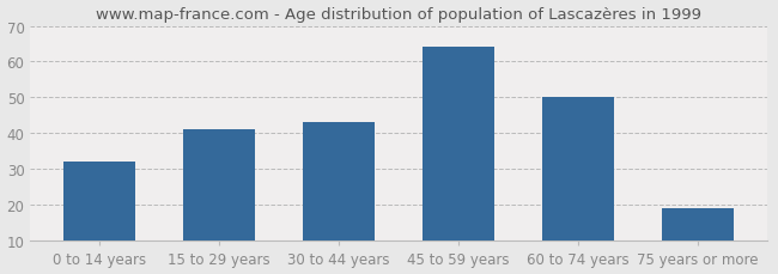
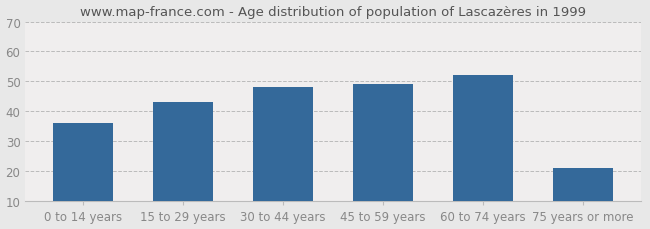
0 to 14 years: 32 -> 36
15 to 29 years: 41 -> 43
30 to 44 years: 43 -> 48
45 to 59 years: 64 -> 49
60 to 74 years: 50 -> 52
75 years or more: 19 -> 21
